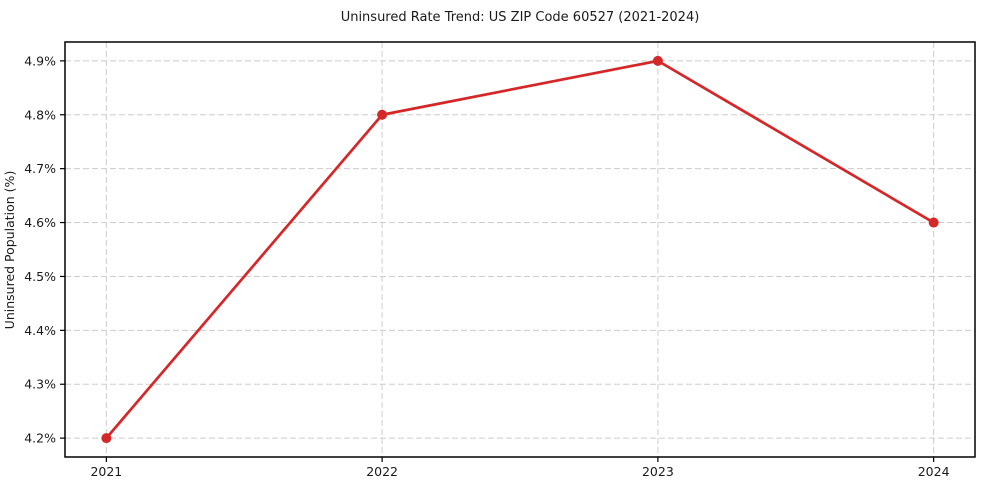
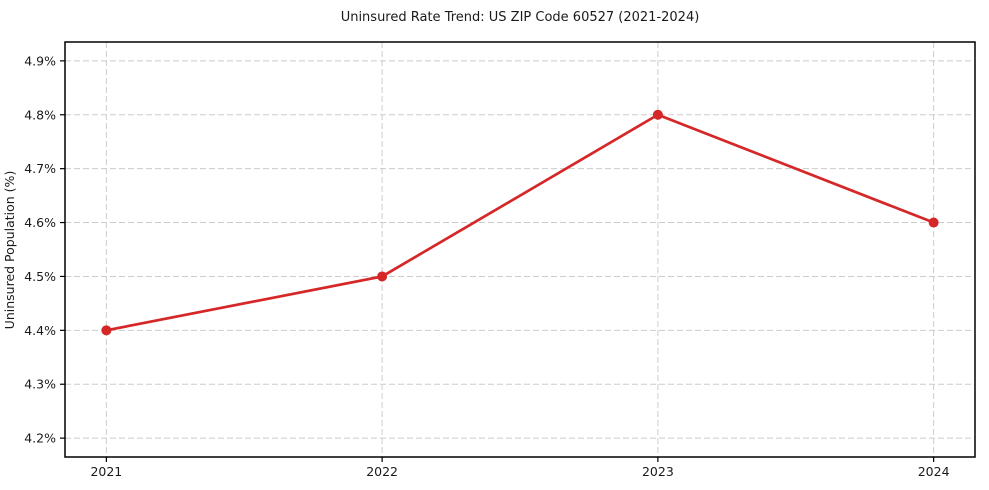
2021: 4.2% -> 4.4%
2022: 4.8% -> 4.5%
2023: 4.9% -> 4.8%
